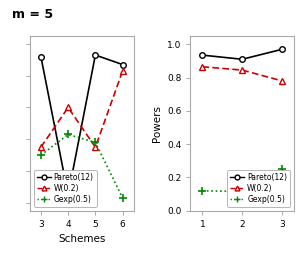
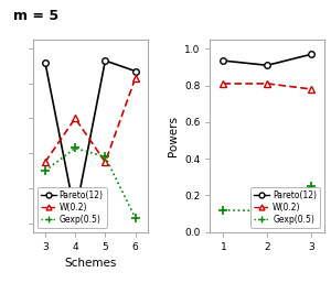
W(0.2)/1: 0.86 -> 0.81
W(0.2)/2: 0.84 -> 0.81
